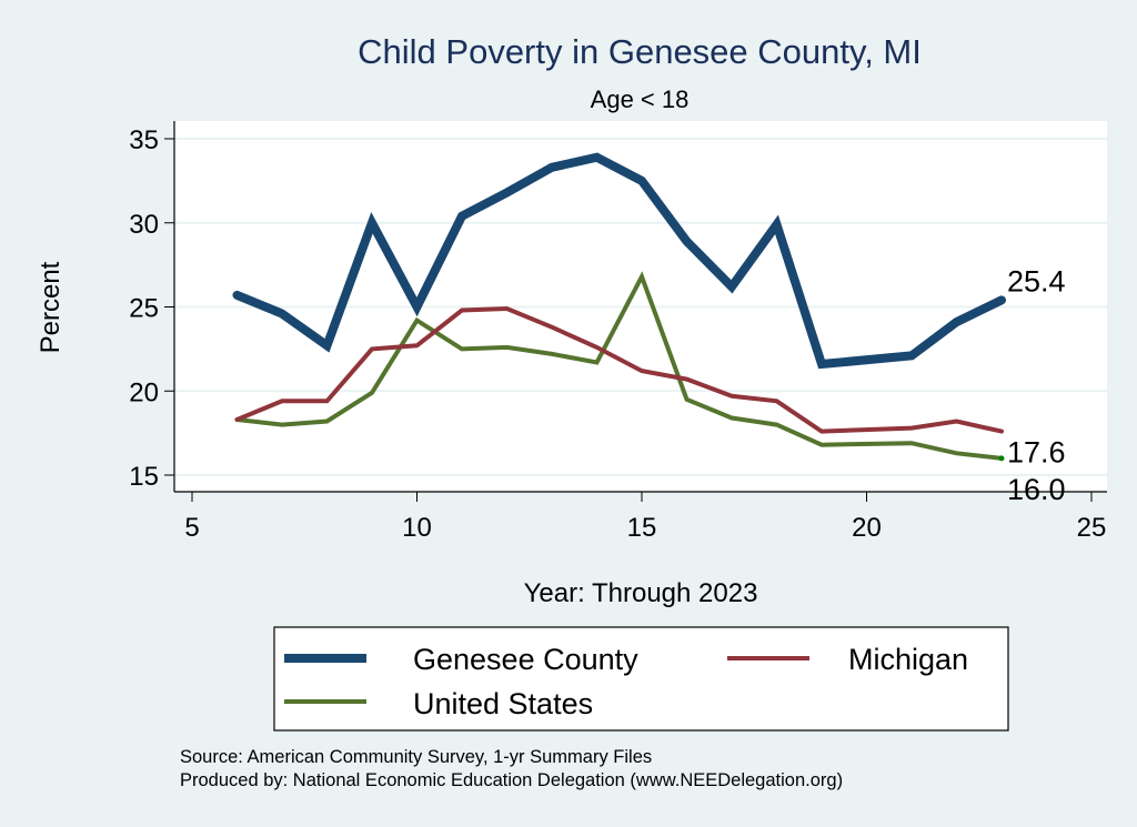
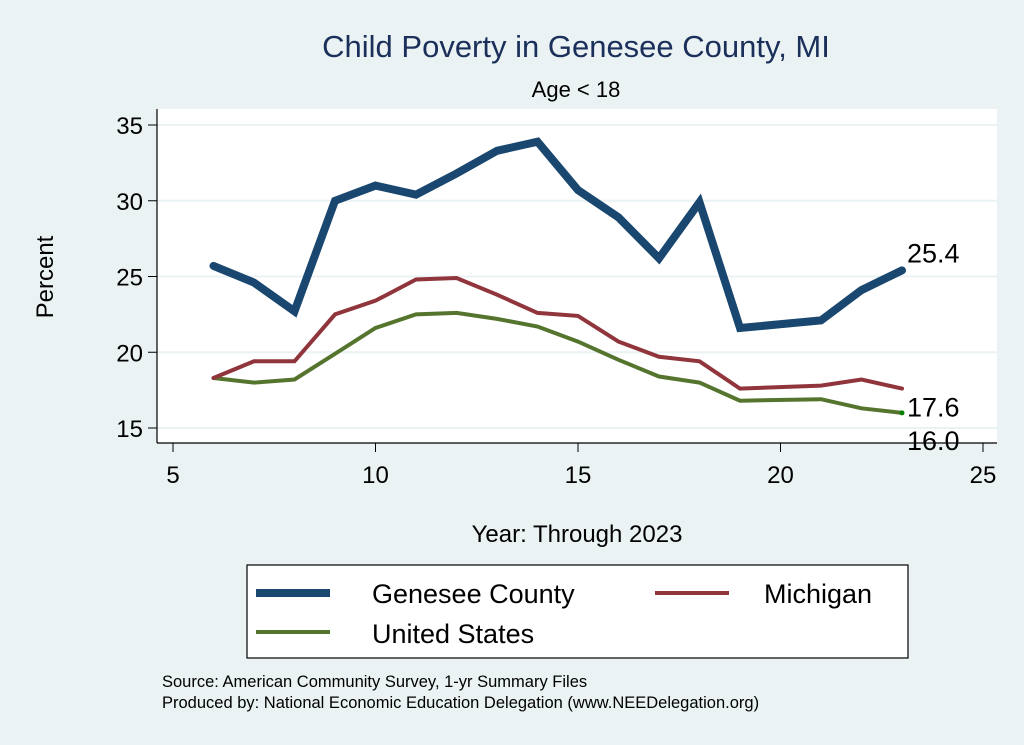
Genesee County/10: 25.0 -> 31.0
Michigan/10: 22.7 -> 23.4
United States/10: 24.2 -> 21.6
Genesee County/15: 32.5 -> 30.7
Michigan/15: 21.2 -> 22.4
United States/15: 26.8 -> 20.7
